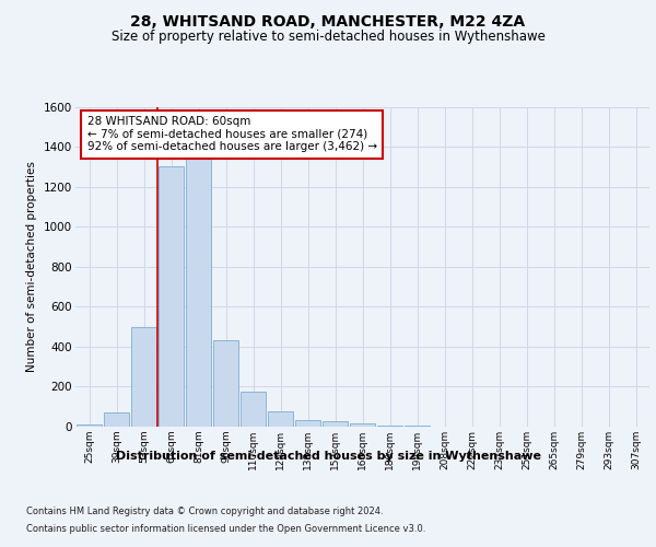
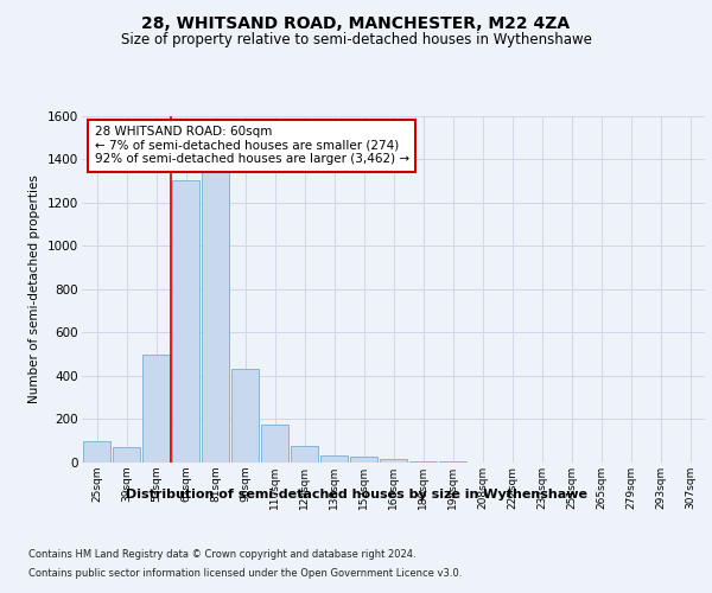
25sqm: 10 -> 100
